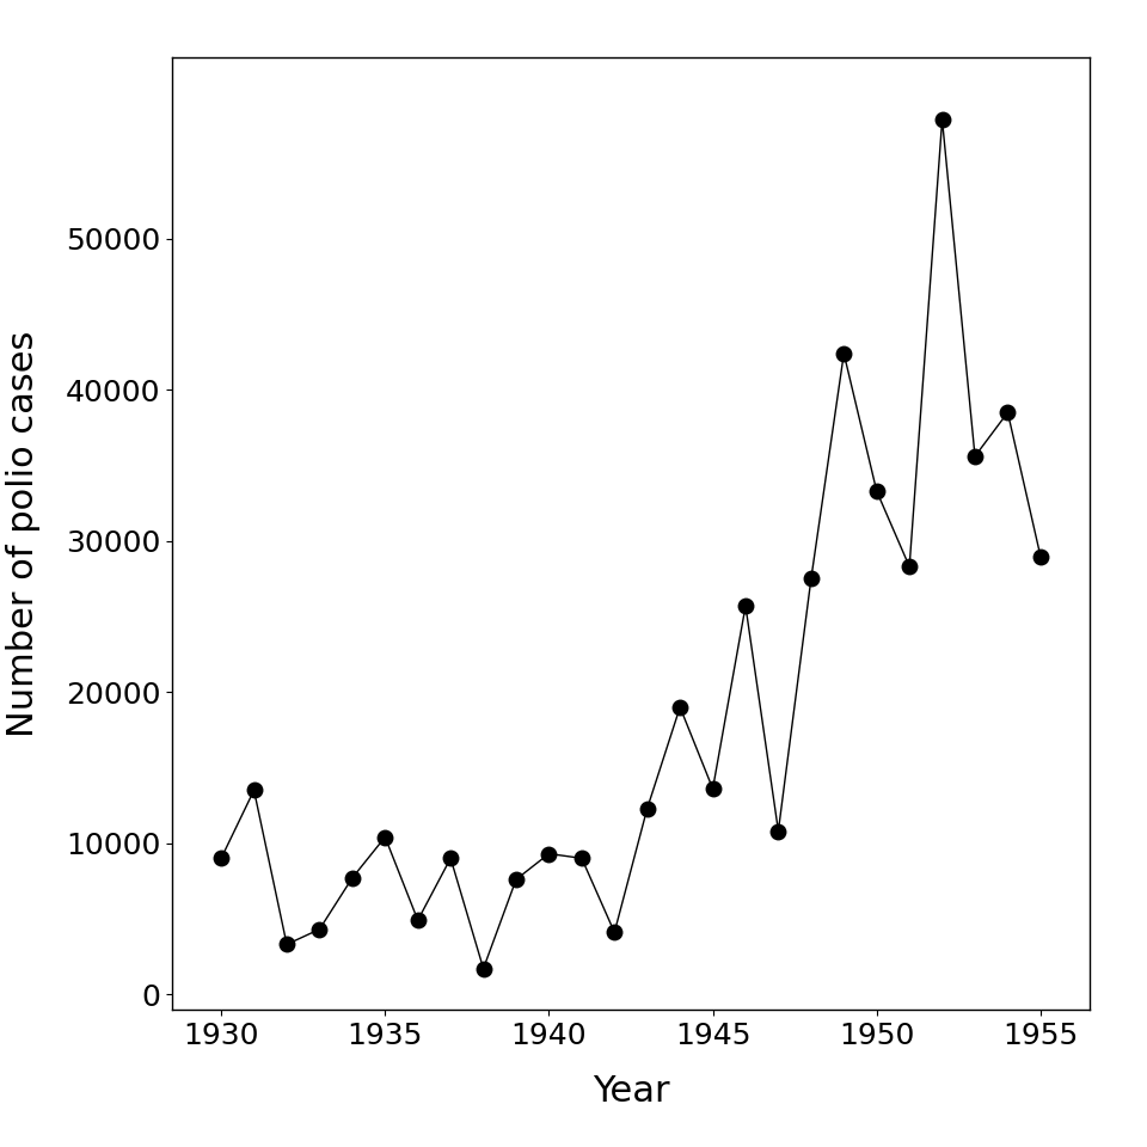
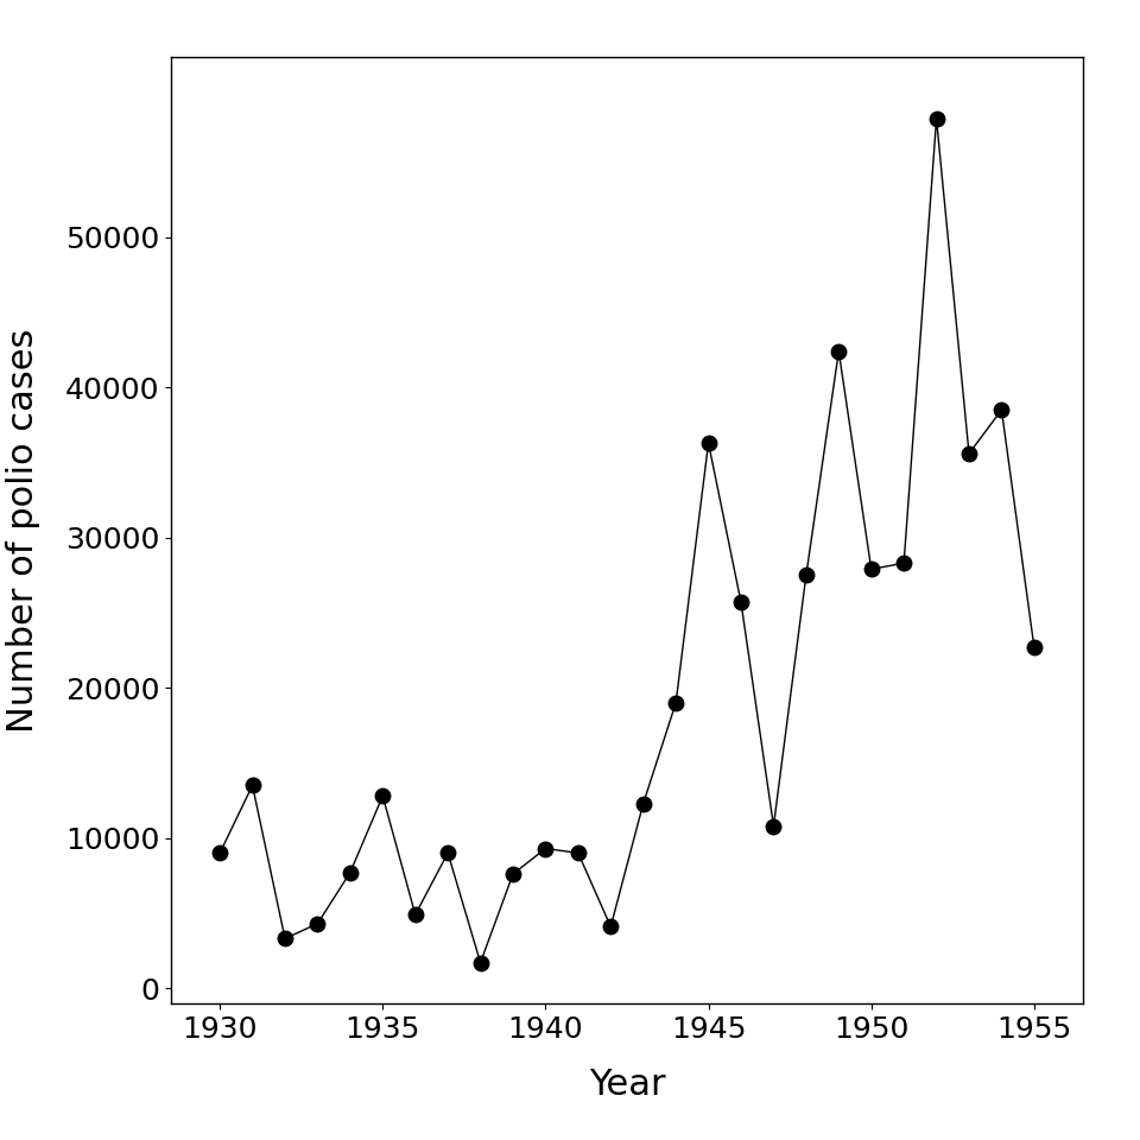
1935: 10400 -> 12800
1945: 13600 -> 36300
1950: 33300 -> 27900
1955: 29000 -> 22700
